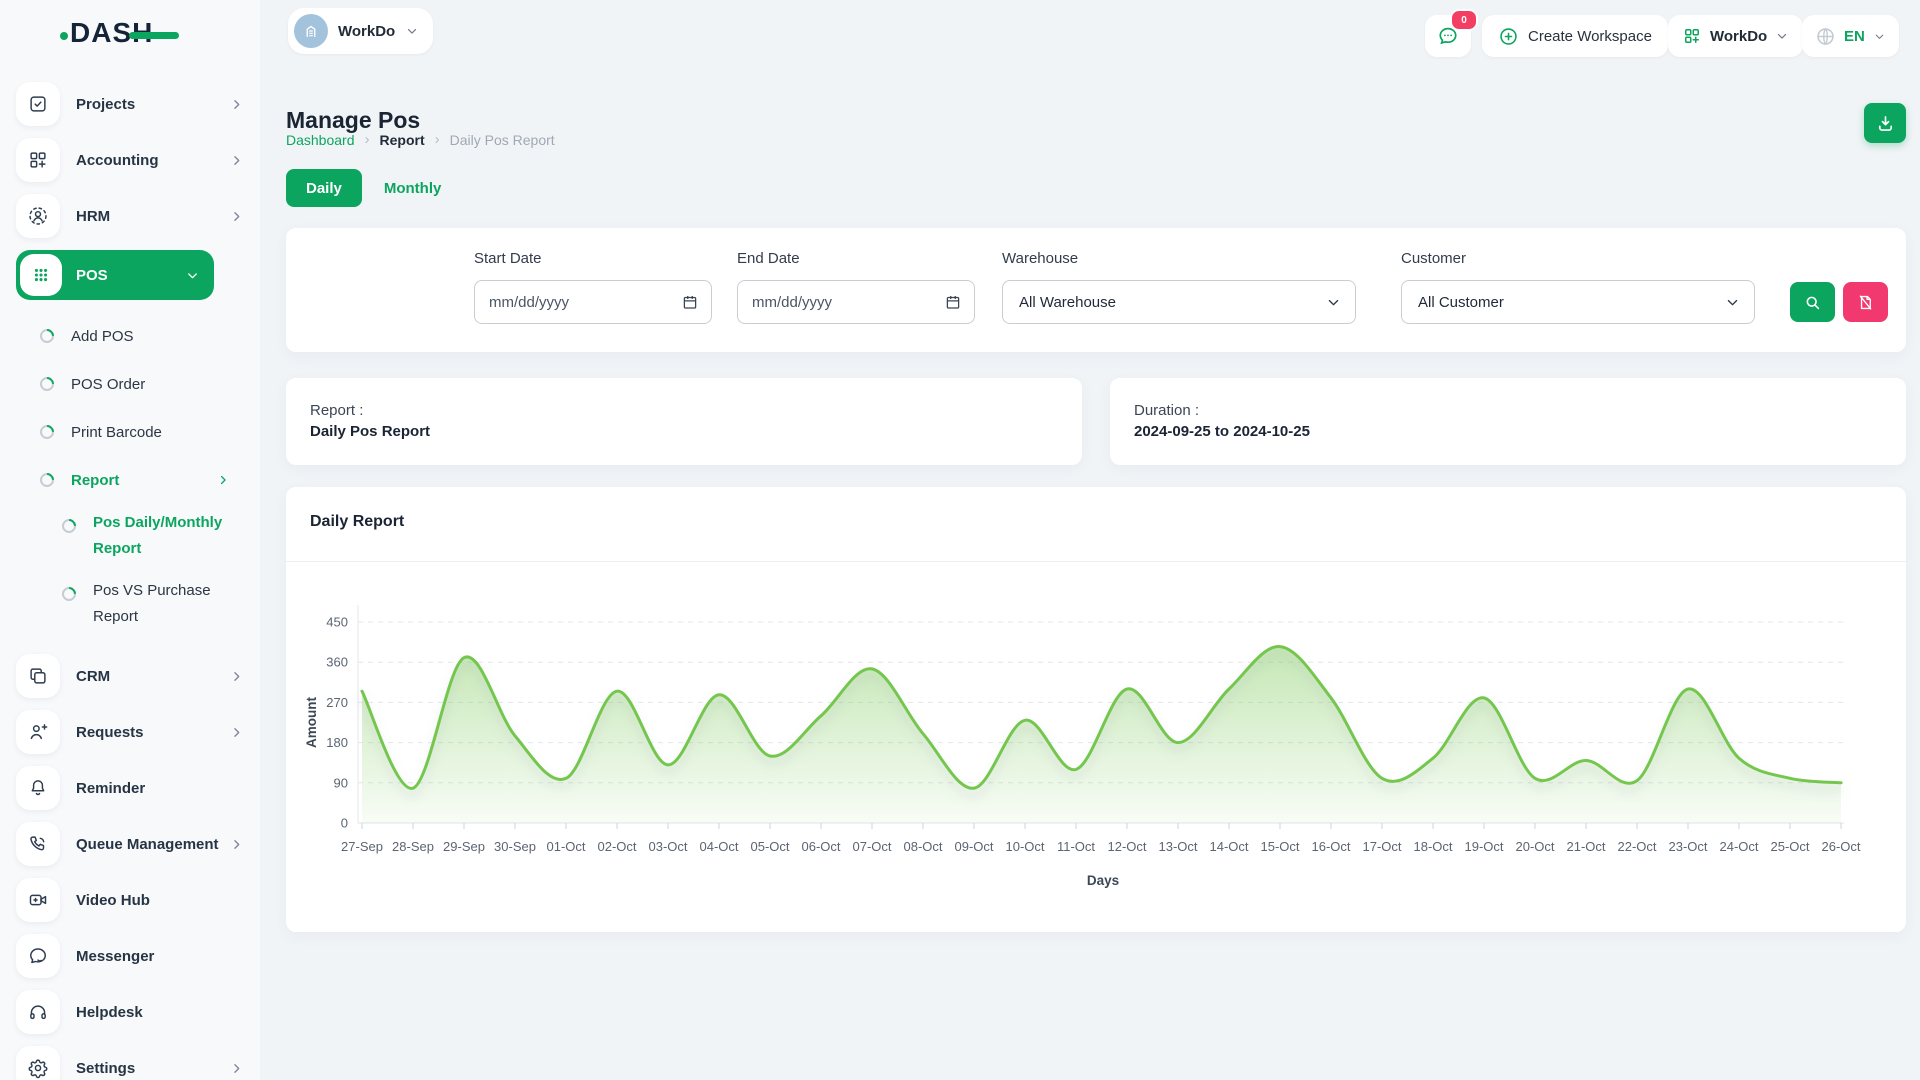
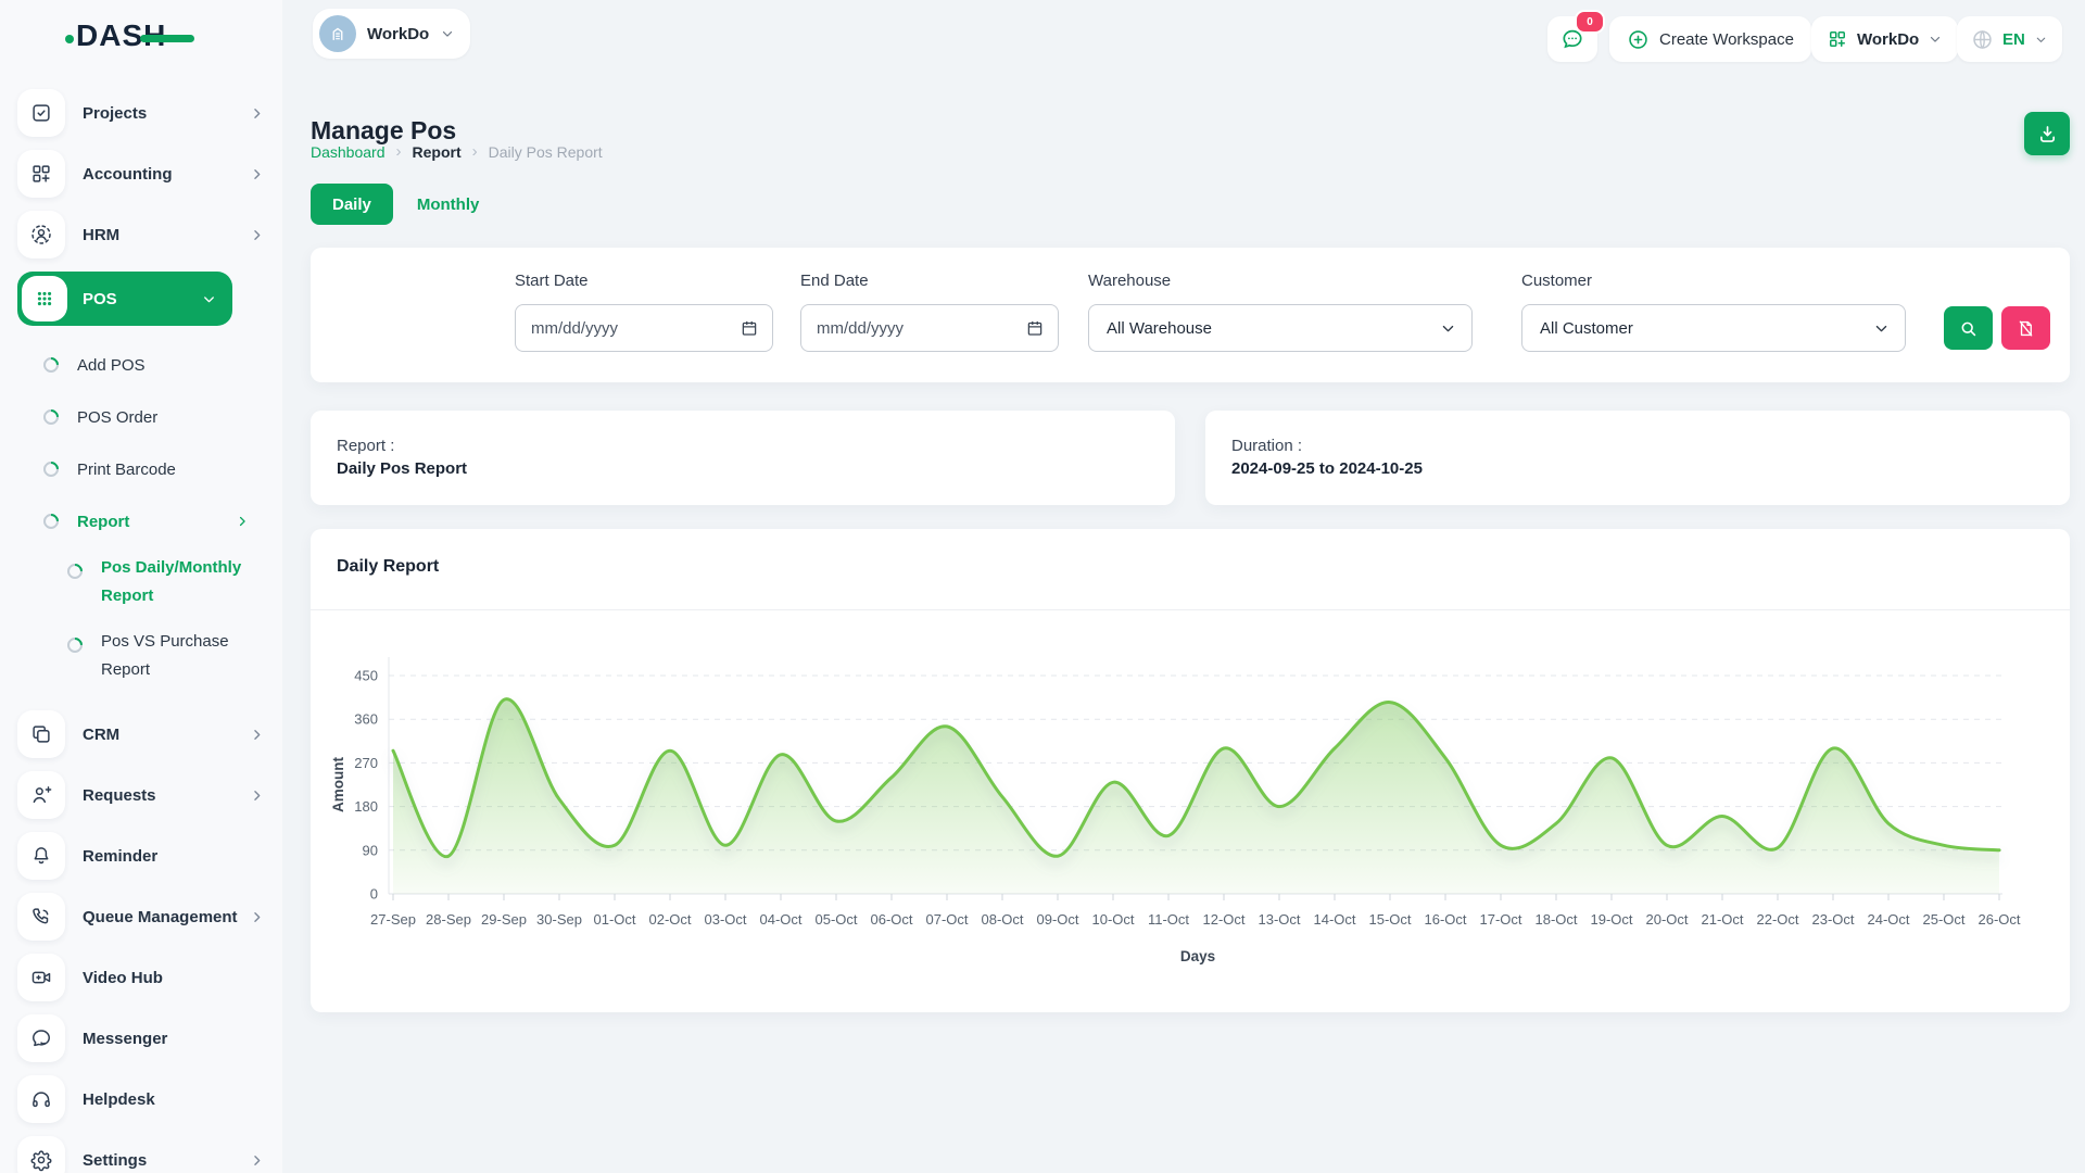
29-Sep: 370 -> 400
03-Oct: 130 -> 100
21-Oct: 140 -> 160
